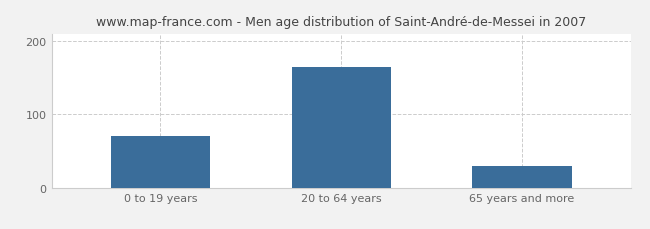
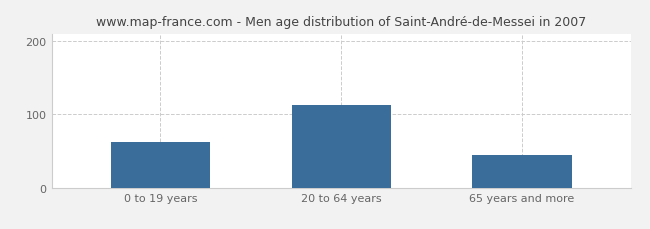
0 to 19 years: 70 -> 62
20 to 64 years: 165 -> 112
65 years and more: 30 -> 44
